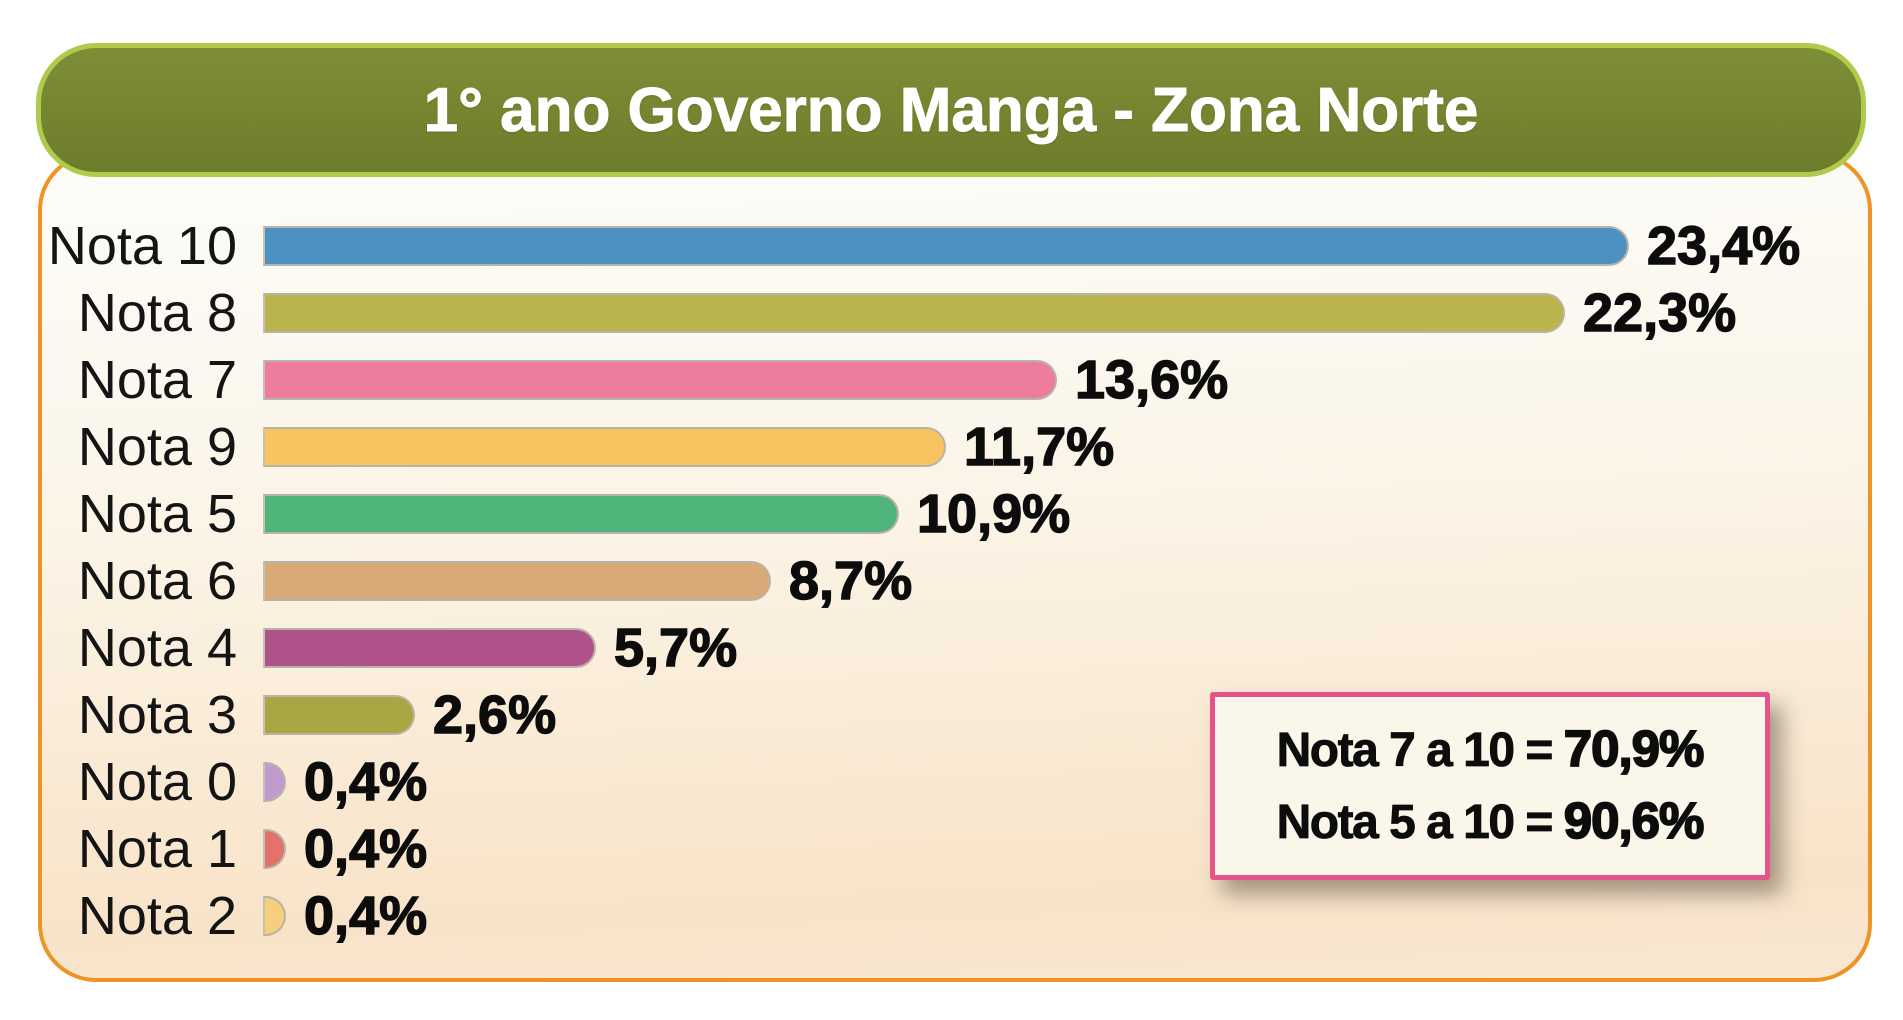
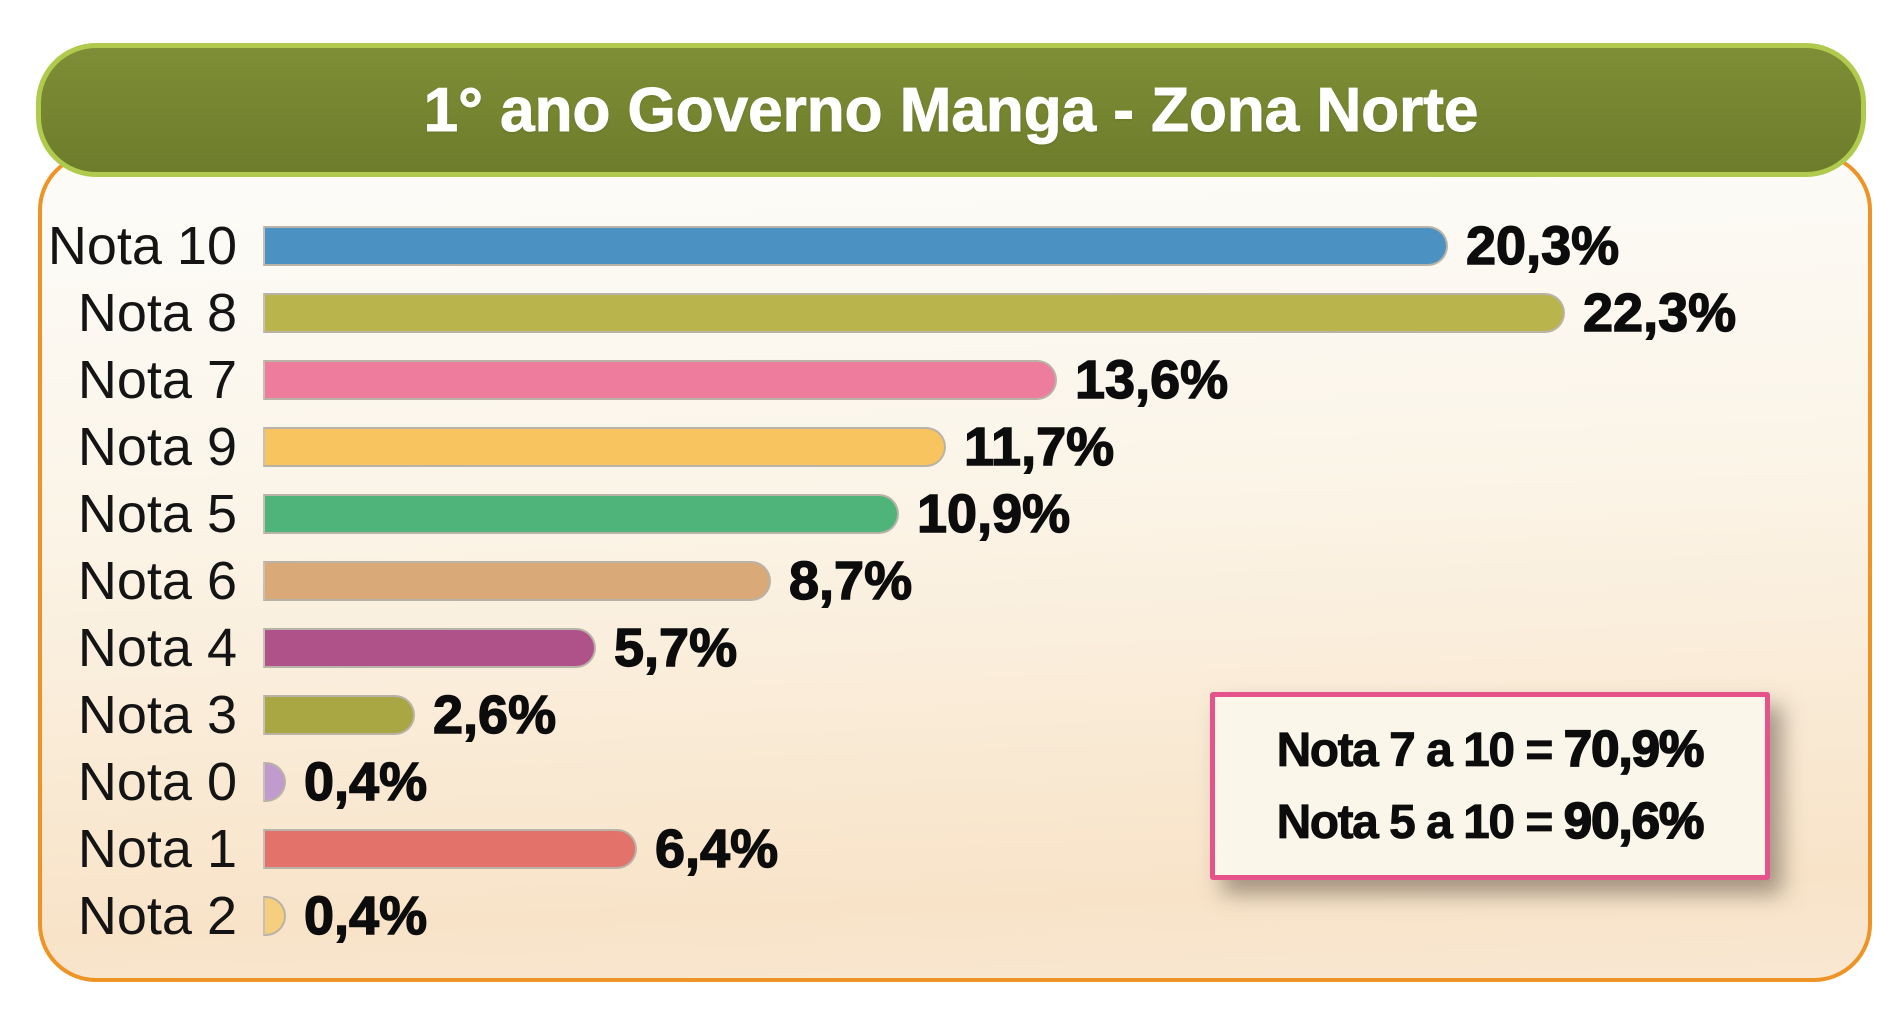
Nota 10: 23,4% -> 20,3%
Nota 1: 0,4% -> 6,4%
